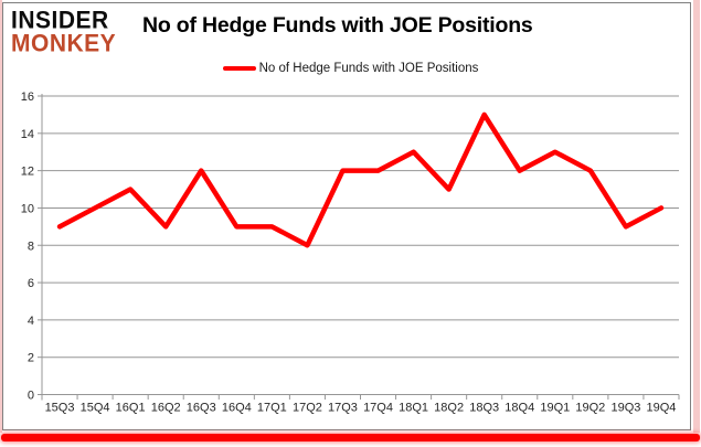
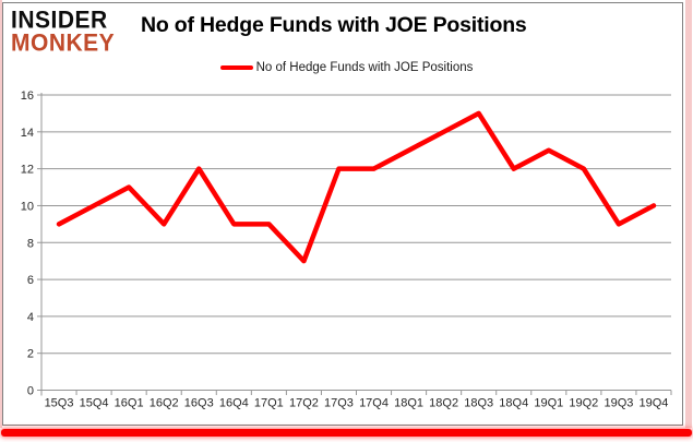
17Q2: 8 -> 7
18Q2: 11 -> 14
